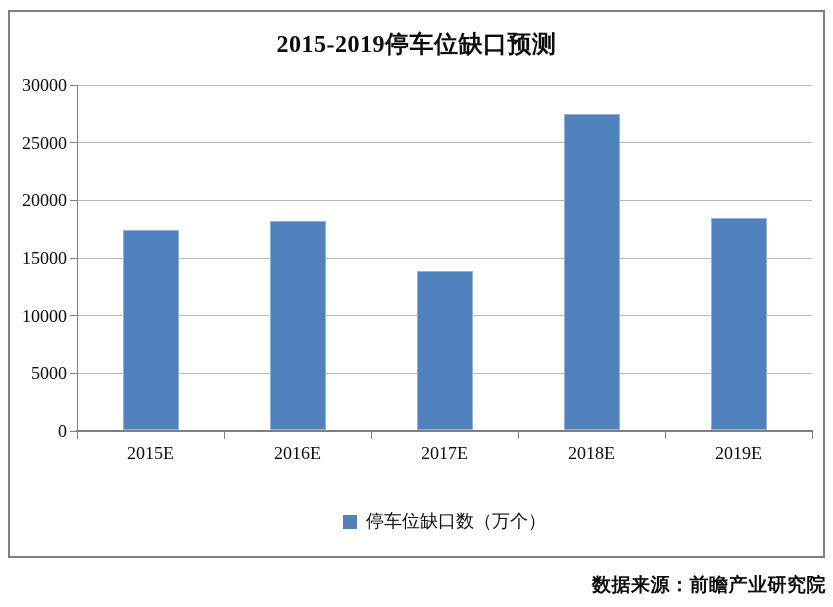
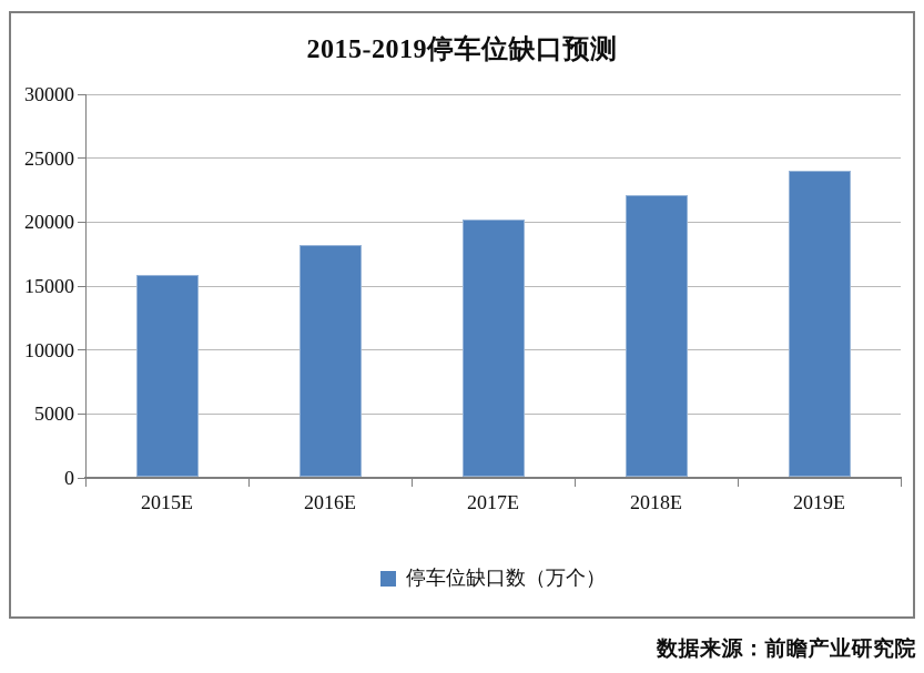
2015E: 17300 -> 15800
2017E: 13800 -> 20100
2018E: 27400 -> 22000
2019E: 18400 -> 23900
